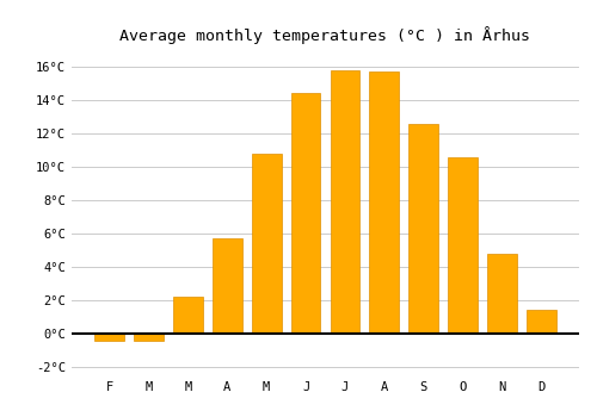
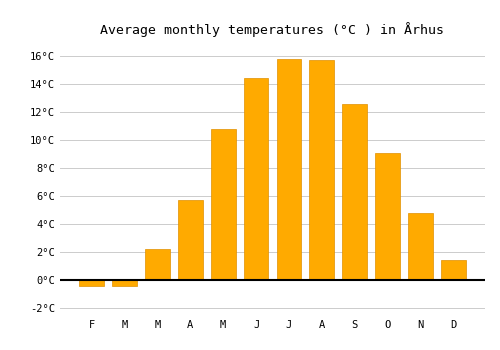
O: 10.6°C -> 9.1°C
